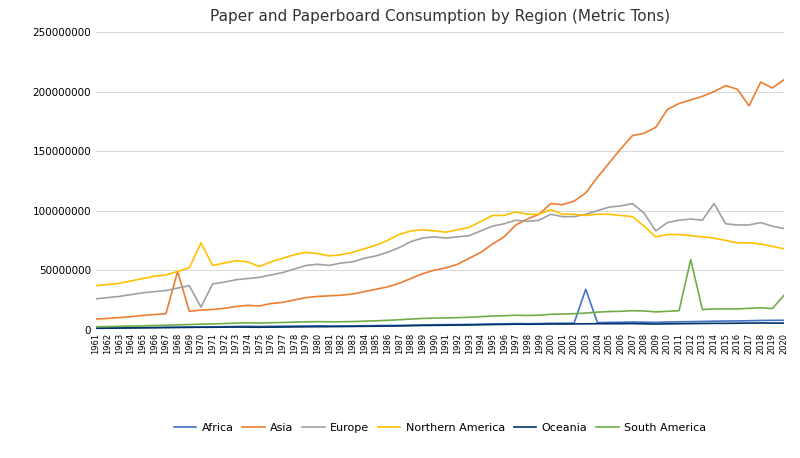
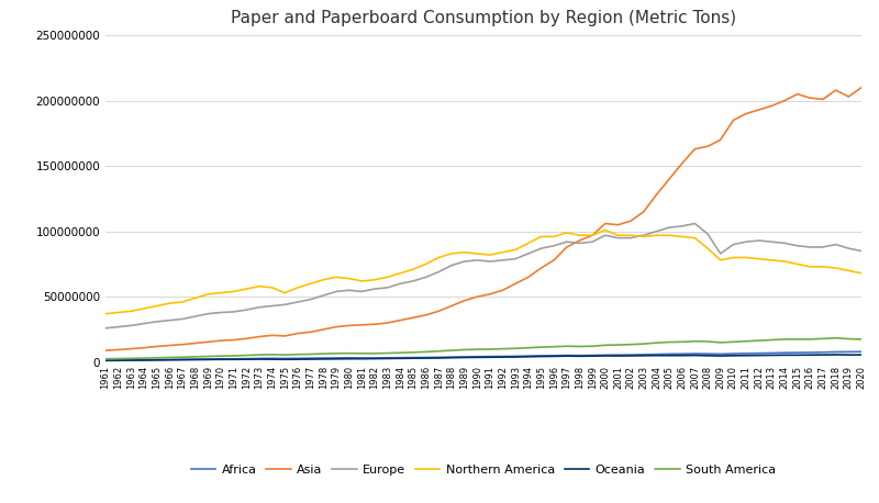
Asia/1968: 49000000 -> 14000000
Europe/1970: 19000000 -> 38000000
Northern America/1970: 73000000 -> 53000000
Africa/2003: 34000000 -> 6000000
South America/2012: 59000000 -> 16000000
Europe/2014: 106000000 -> 91000000
Asia/2017: 188000000 -> 201000000
South America/2020: 29000000 -> 18000000
